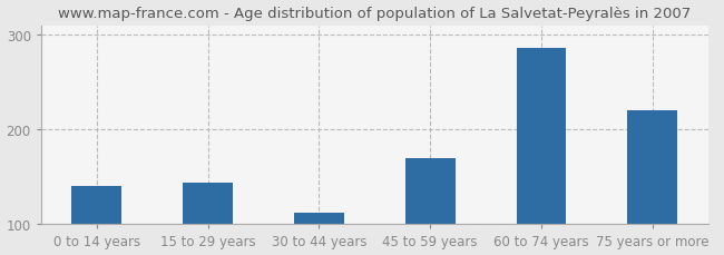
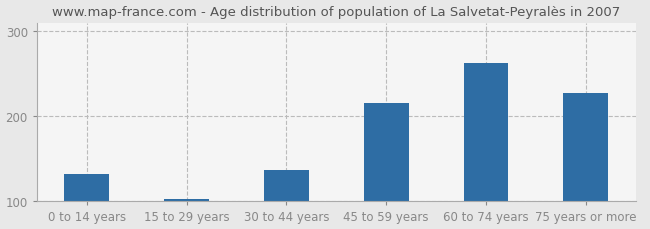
0 to 14 years: 140 -> 132
15 to 29 years: 144 -> 103
30 to 44 years: 112 -> 137
45 to 59 years: 170 -> 216
60 to 74 years: 286 -> 263
75 years or more: 220 -> 228
